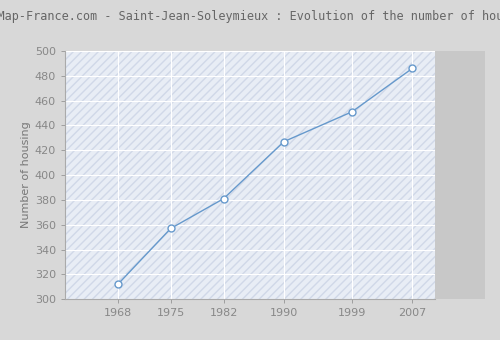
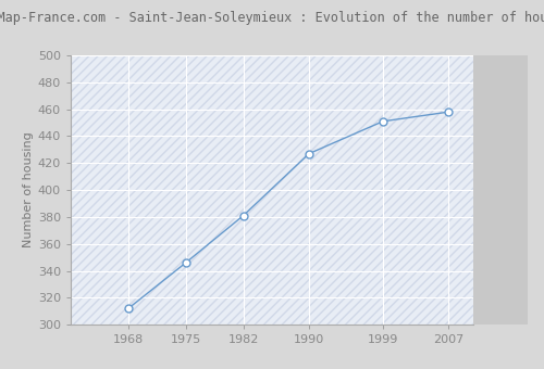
1975: 357 -> 346
2007: 486 -> 458
